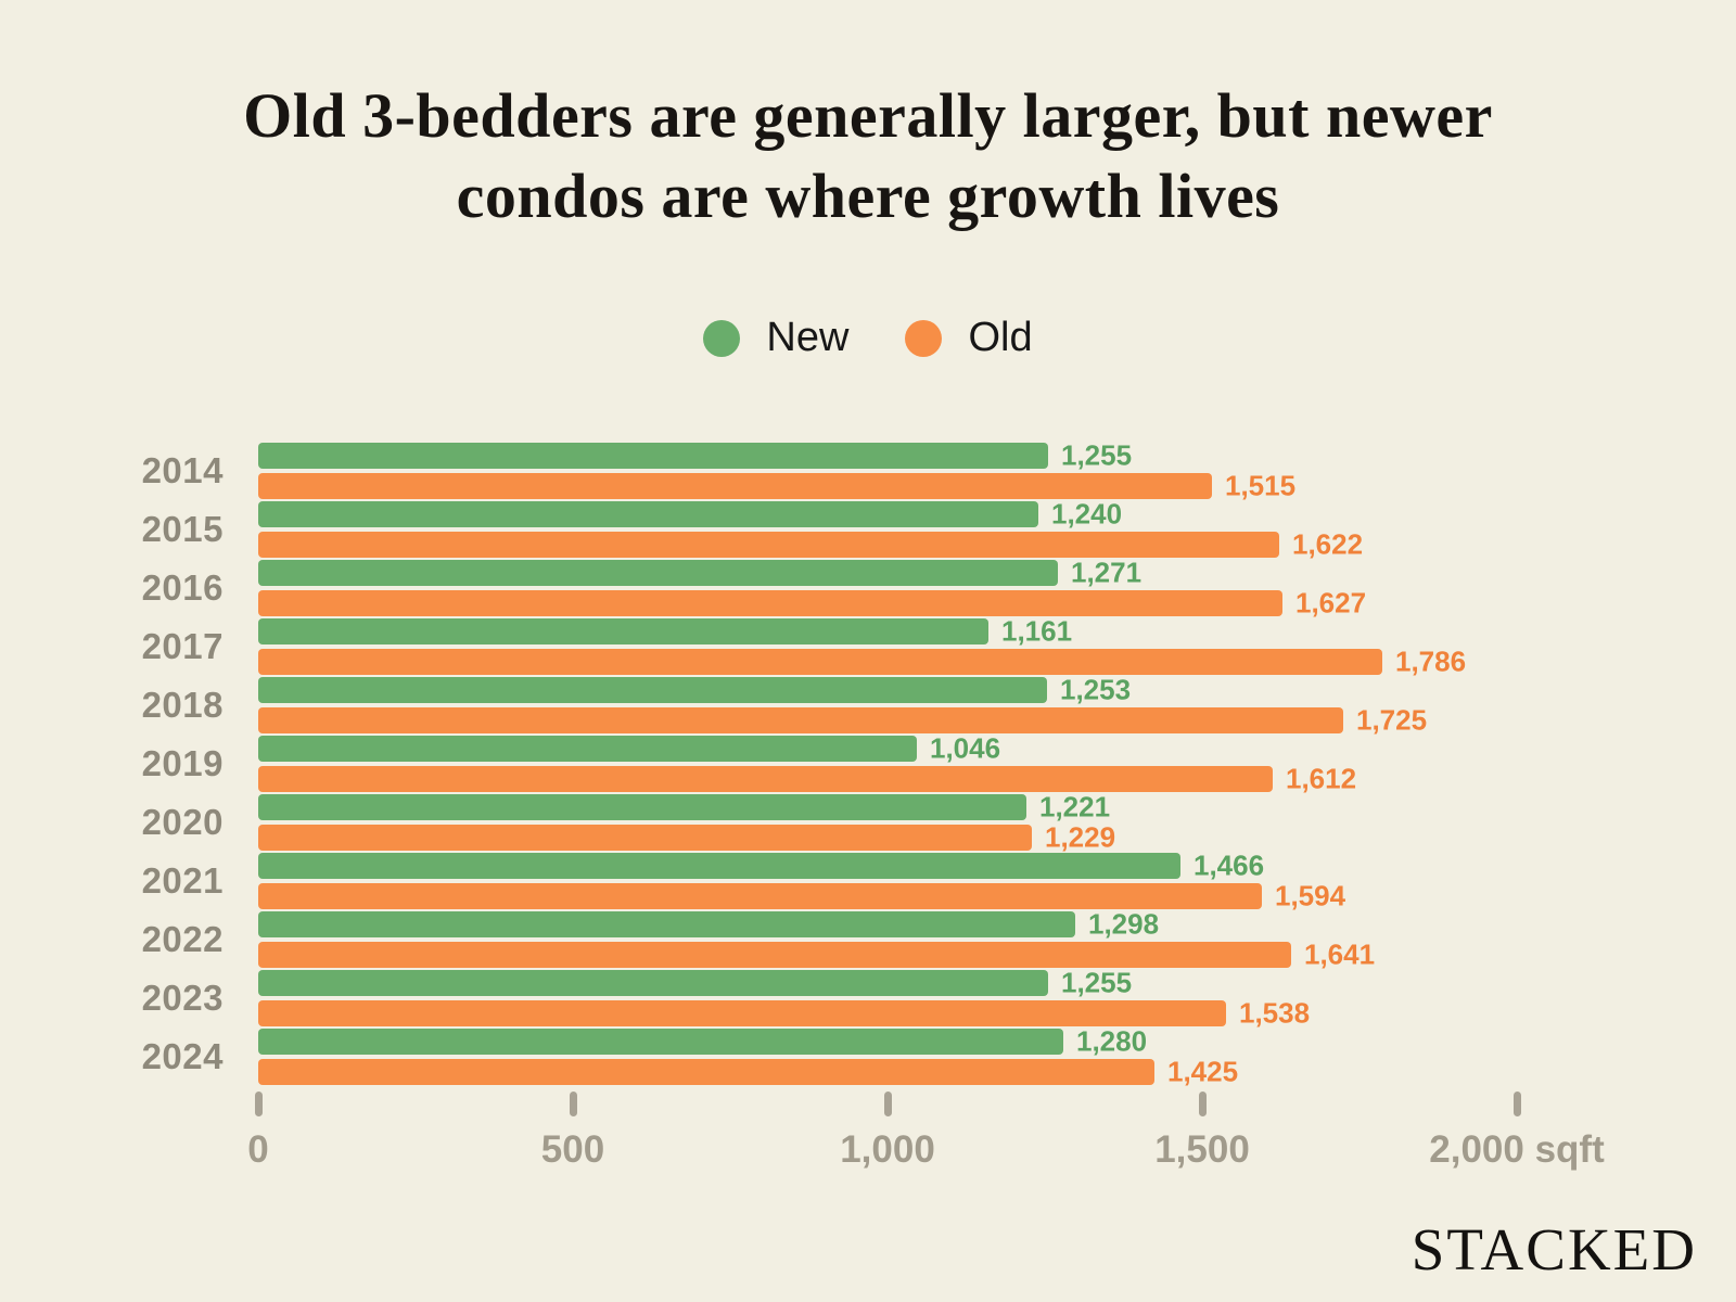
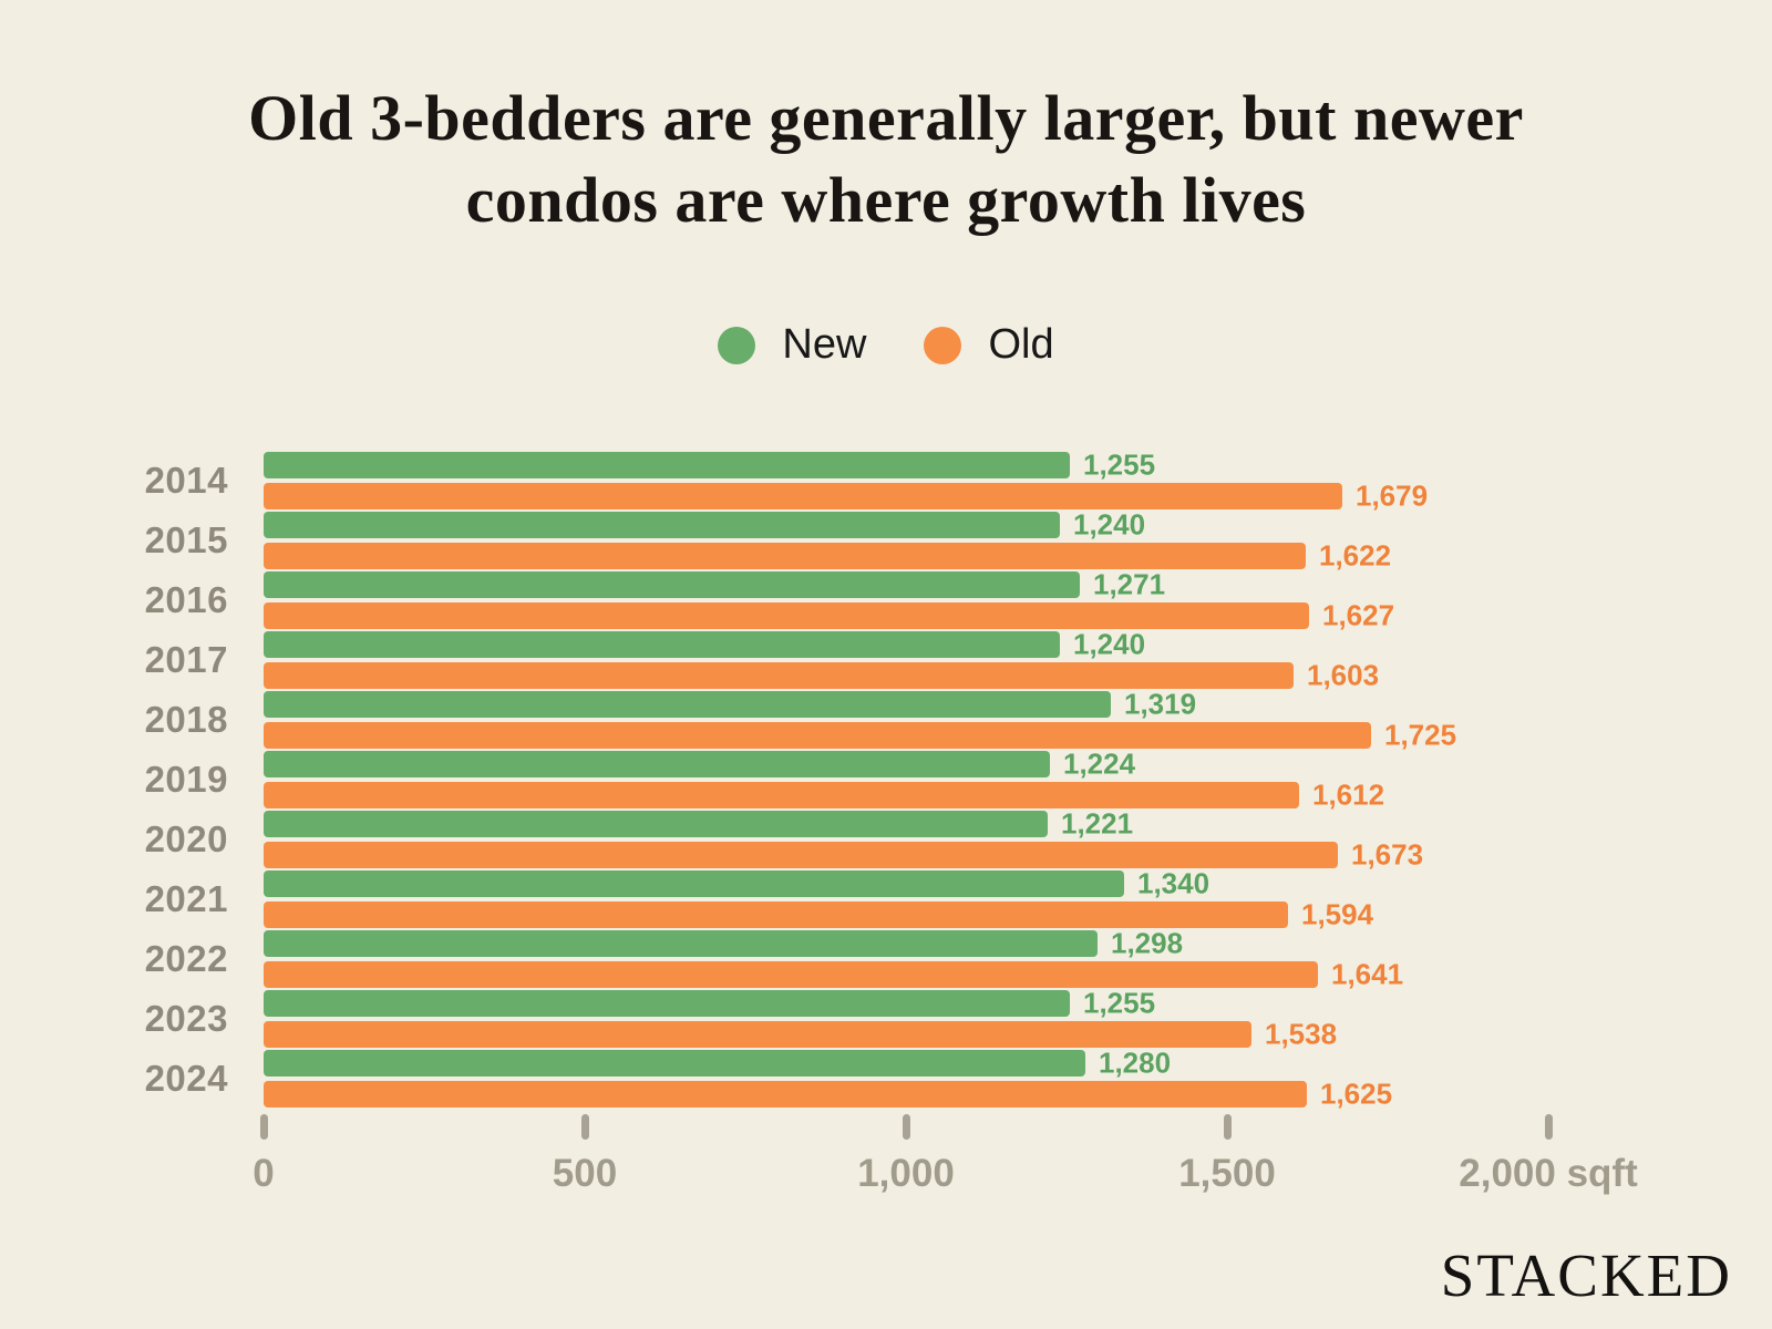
Old/2014: 1,515 -> 1,679
New/2017: 1,161 -> 1,240
Old/2017: 1,786 -> 1,603
New/2018: 1,253 -> 1,319
New/2019: 1,046 -> 1,224
Old/2020: 1,229 -> 1,673
New/2021: 1,466 -> 1,340
Old/2024: 1,425 -> 1,625
